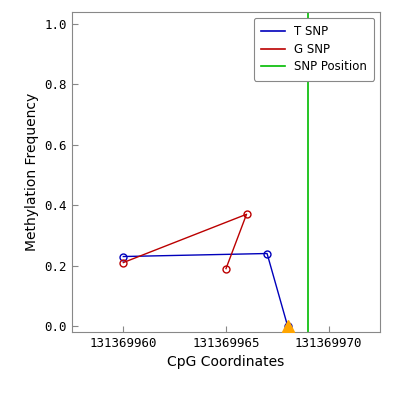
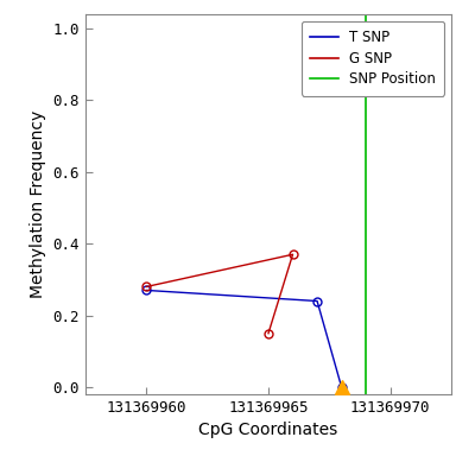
T SNP/131369960: 0.23 -> 0.27
G SNP/131369960: 0.21 -> 0.28
G SNP/131369965: 0.19 -> 0.15
